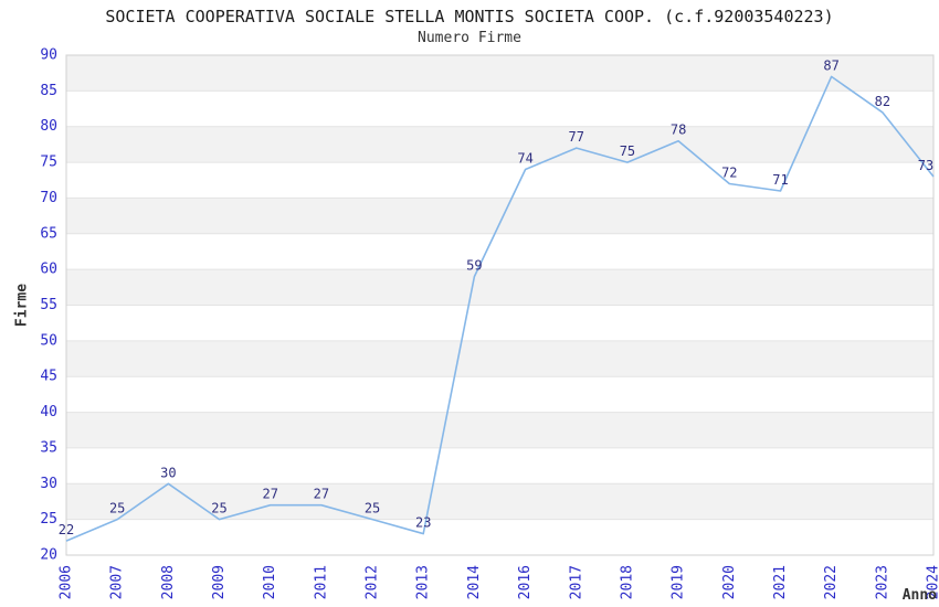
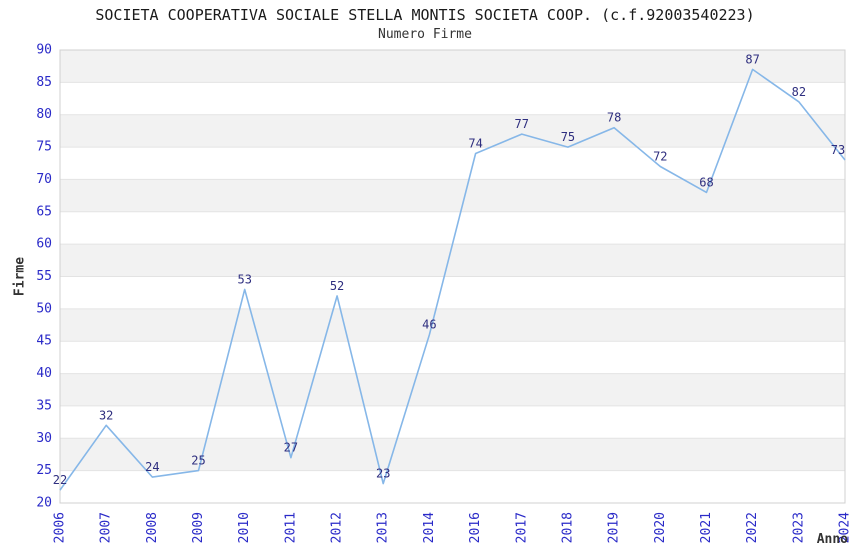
2007: 25 -> 32
2008: 30 -> 24
2010: 27 -> 53
2012: 25 -> 52
2014: 59 -> 46
2021: 71 -> 68
